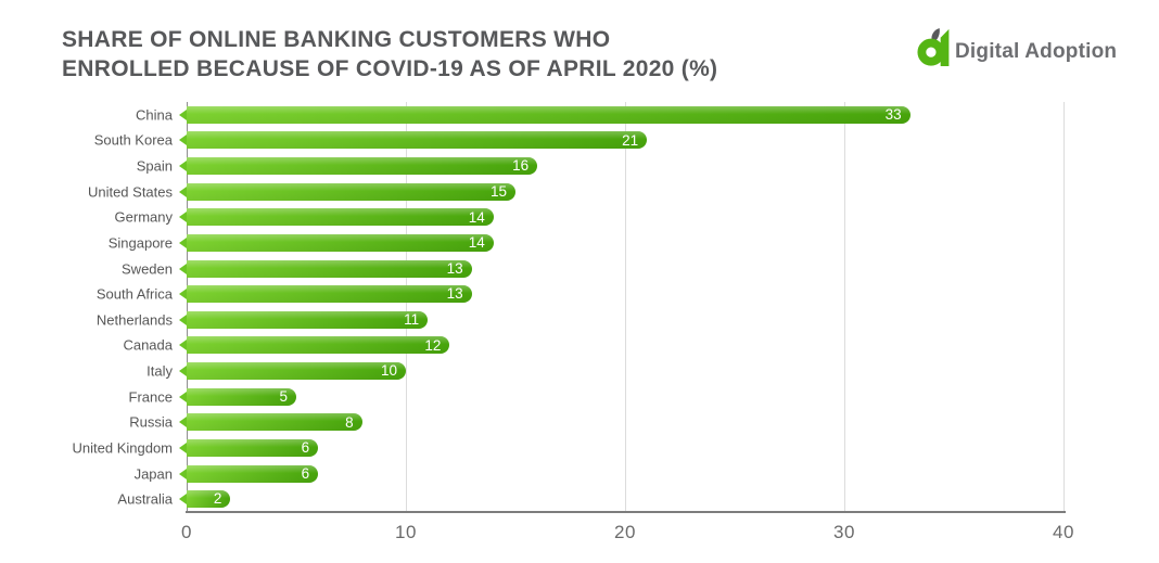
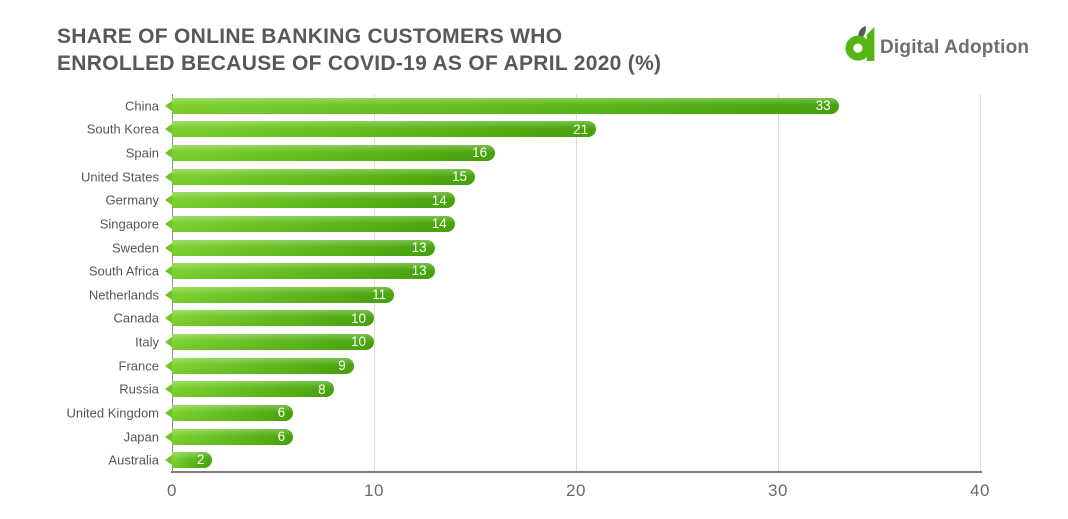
Canada: 12 -> 10
France: 5 -> 9
